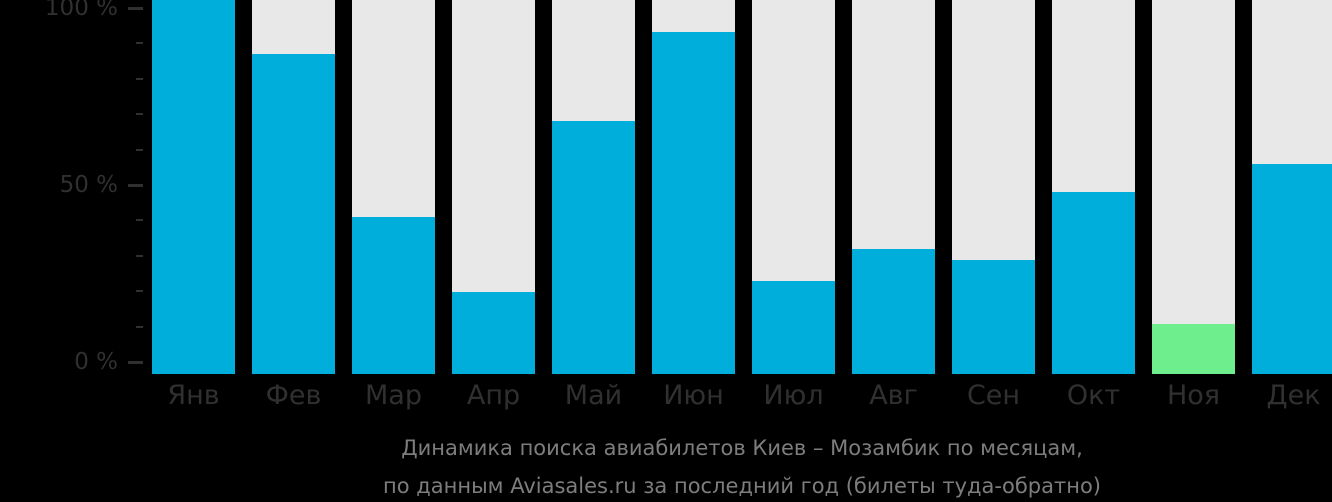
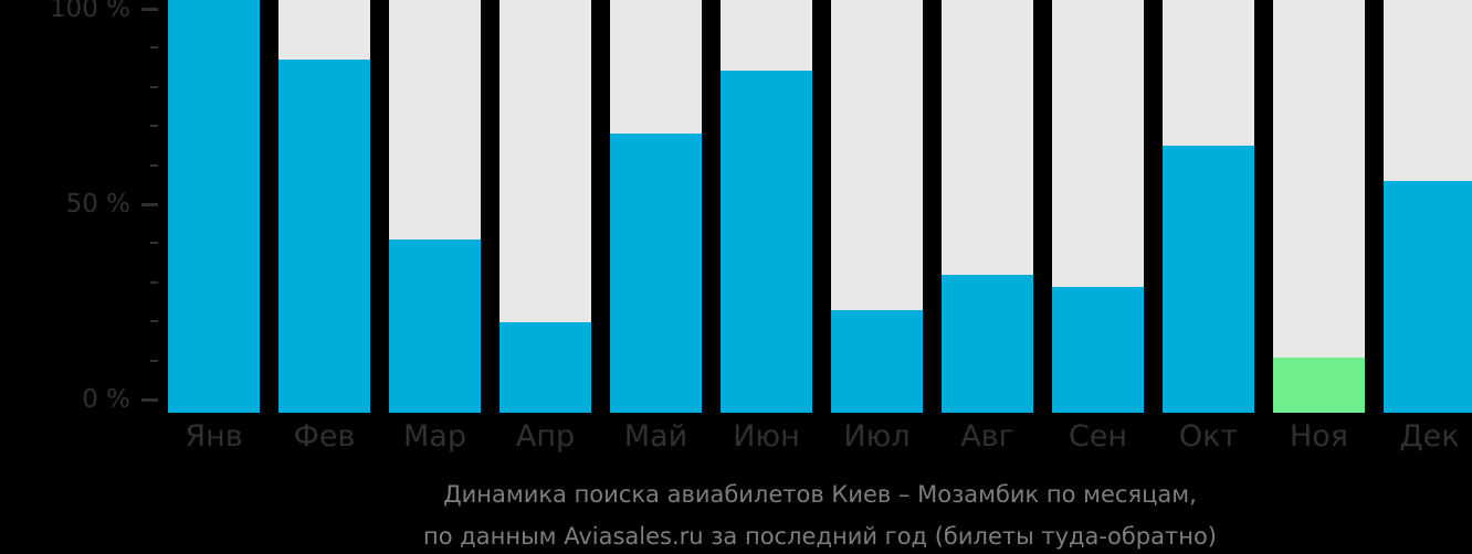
Июн: 93% -> 84%
Окт: 48% -> 65%
